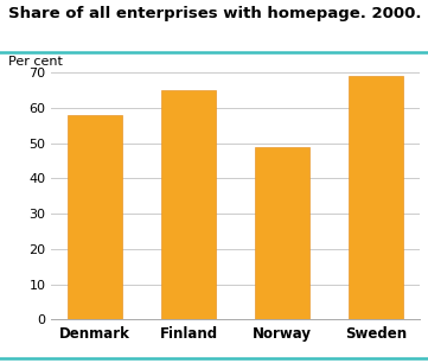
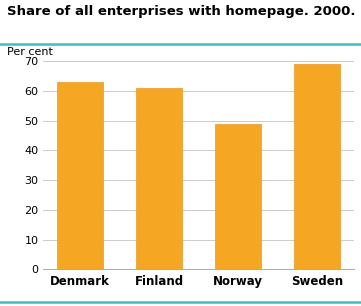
Denmark: 58 -> 63
Finland: 65 -> 61
